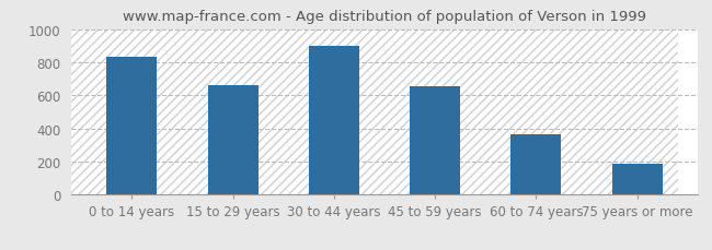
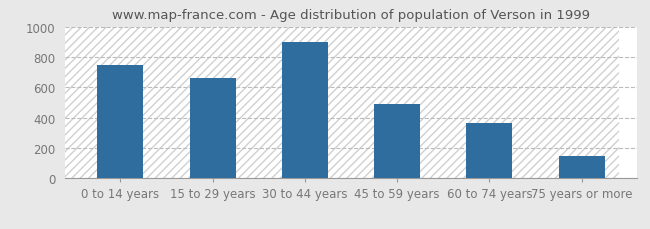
0 to 14 years: 830 -> 750
45 to 59 years: 660 -> 490
75 years or more: 180 -> 150
